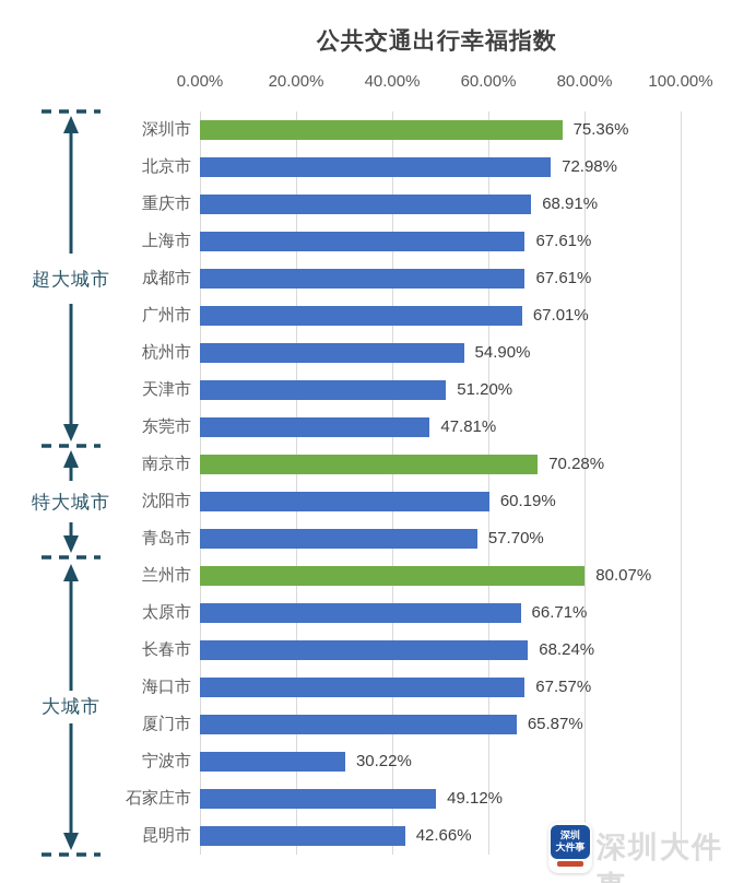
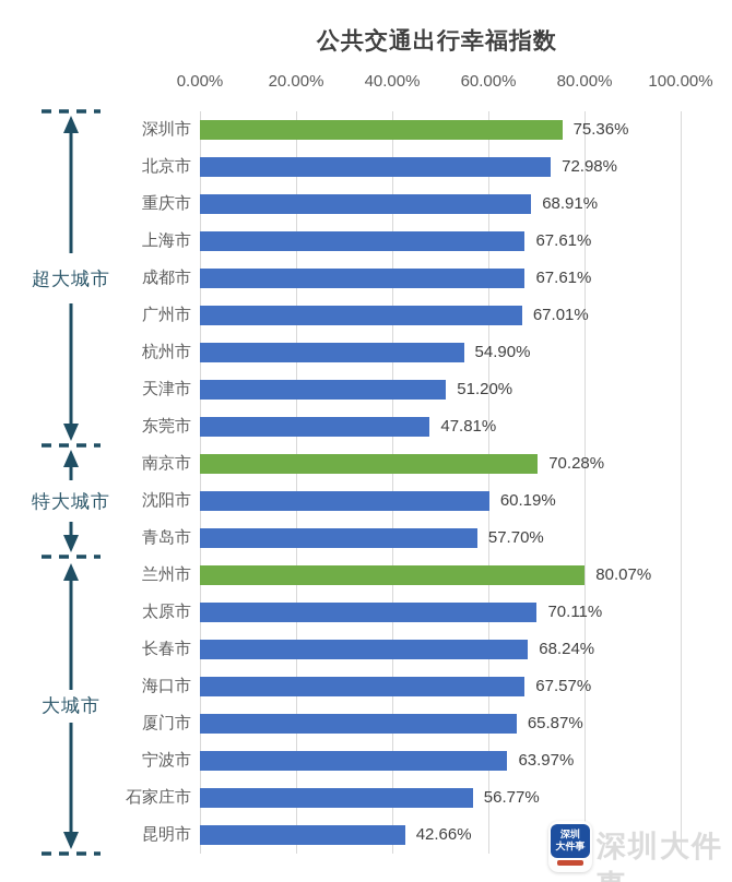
太原市: 66.71% -> 70.11%
宁波市: 30.22% -> 63.97%
石家庄市: 49.12% -> 56.77%
